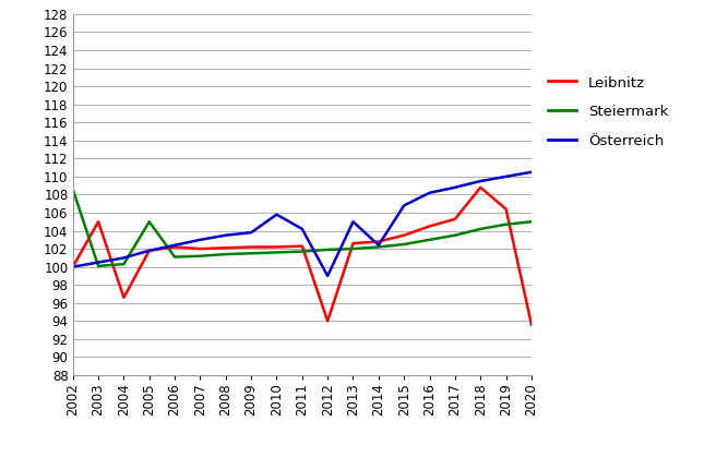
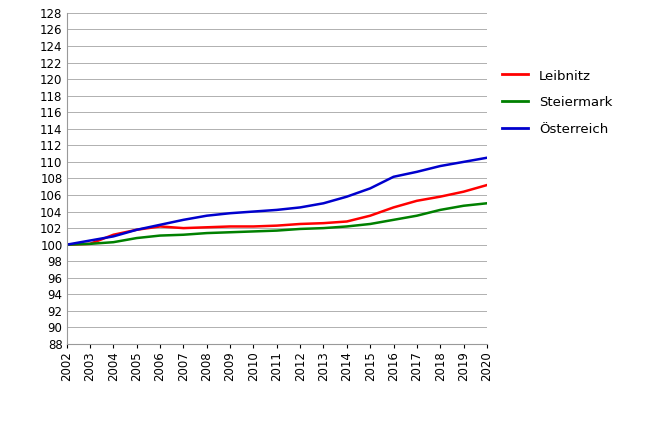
Steiermark/2002: 108.6 -> 100.0
Leibnitz/2003: 105.0 -> 100.1
Leibnitz/2004: 96.6 -> 101.2
Steiermark/2005: 105.0 -> 100.8
Österreich/2010: 105.8 -> 104.0
Leibnitz/2012: 94.0 -> 102.5
Österreich/2012: 99.0 -> 104.5
Österreich/2014: 102.4 -> 105.8
Leibnitz/2018: 108.8 -> 105.8
Leibnitz/2020: 93.6 -> 107.2
